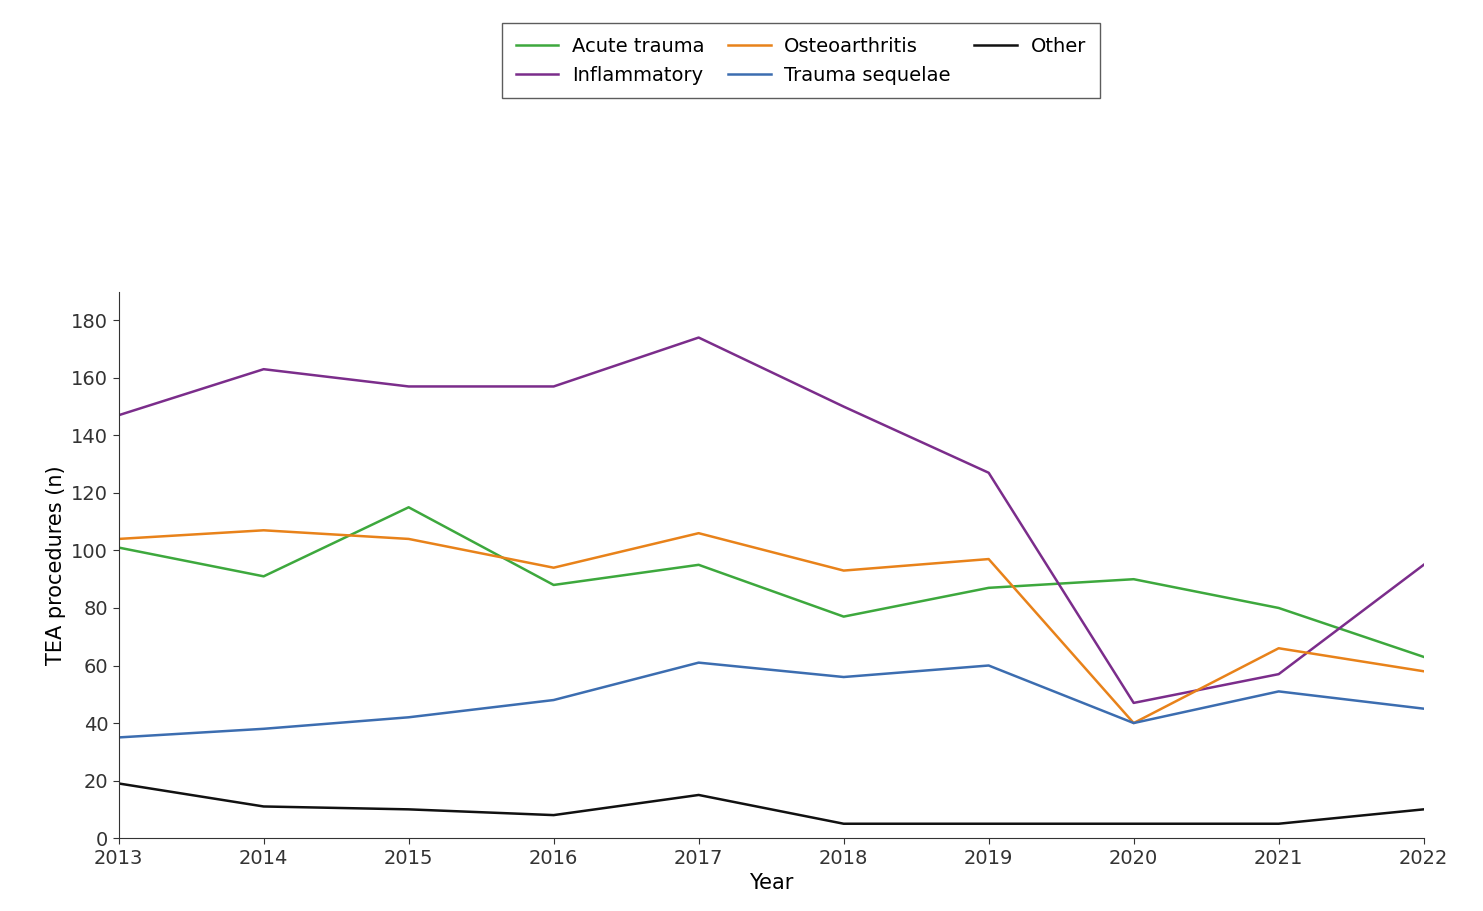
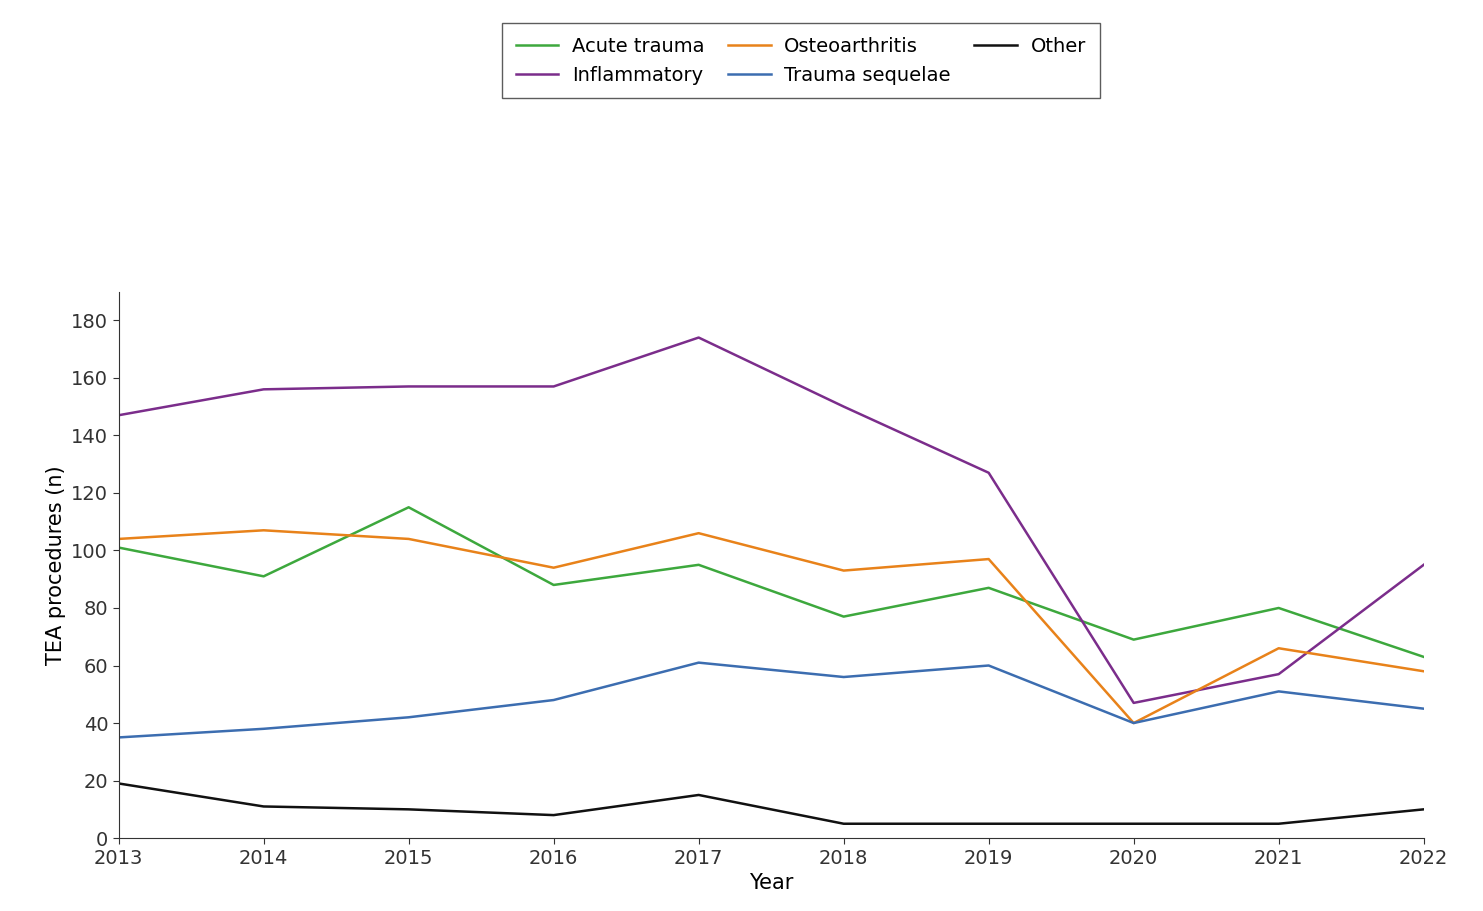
Inflammatory/2014: 163 -> 156
Acute trauma/2020: 90 -> 69
